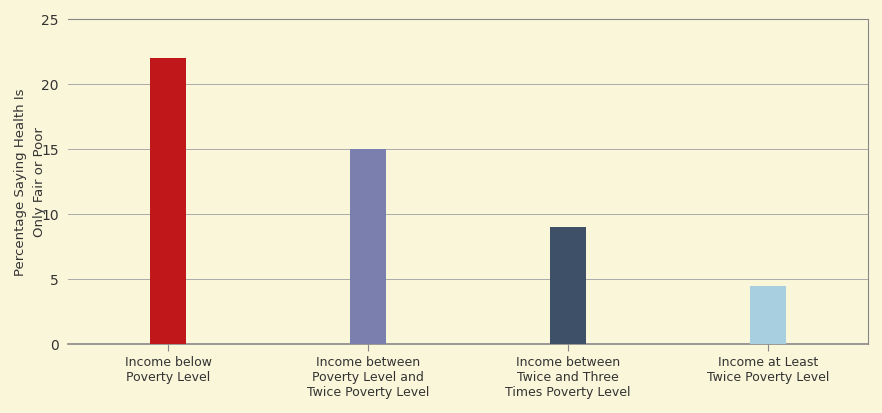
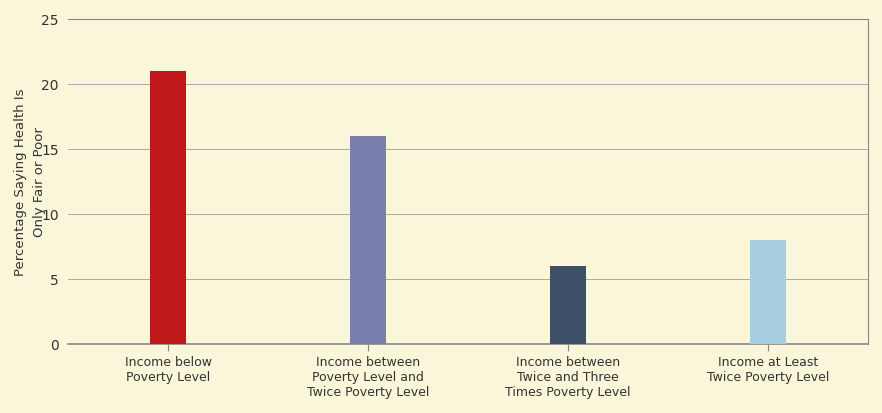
Income below Poverty Level: 22.0 -> 21.0
Income between Poverty Level and Twice Poverty Level: 15.0 -> 16.0
Income between Twice and Three Times Poverty Level: 9.0 -> 6.0
Income at Least Twice Poverty Level: 4.5 -> 8.0
